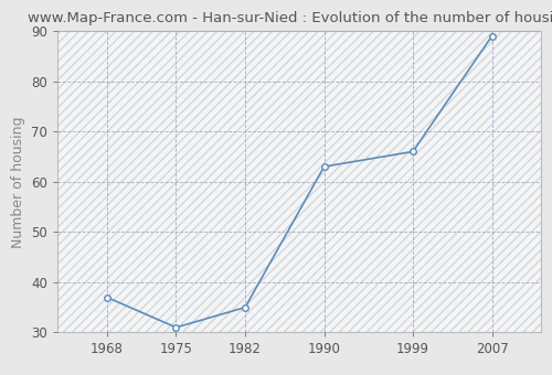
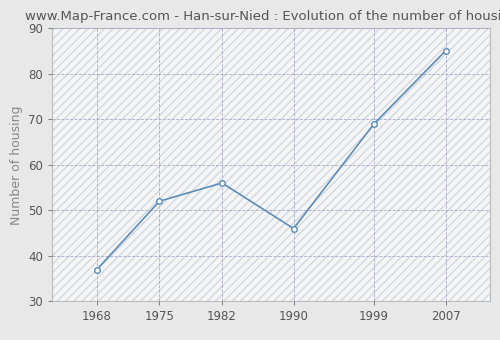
1975: 31 -> 52
1982: 35 -> 56
1990: 63 -> 46
1999: 66 -> 69
2007: 89 -> 85
